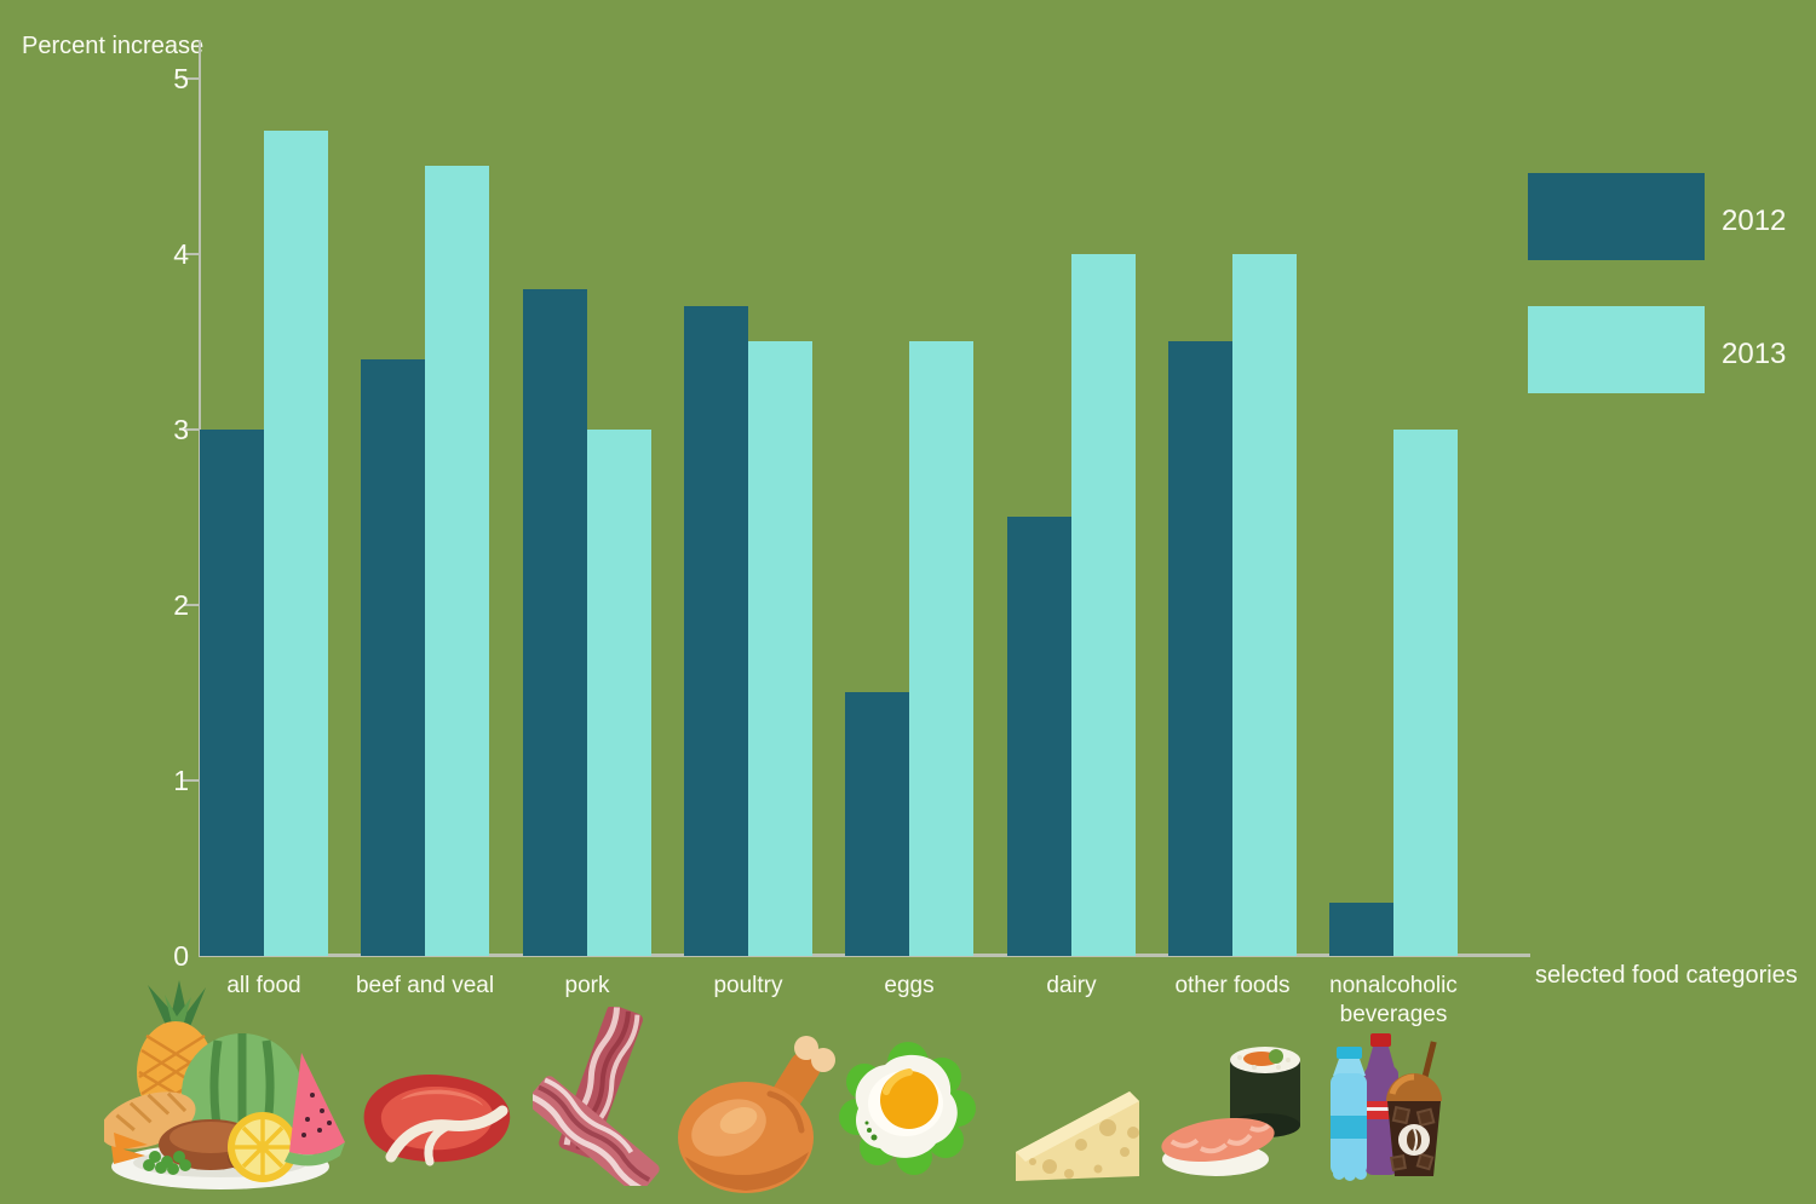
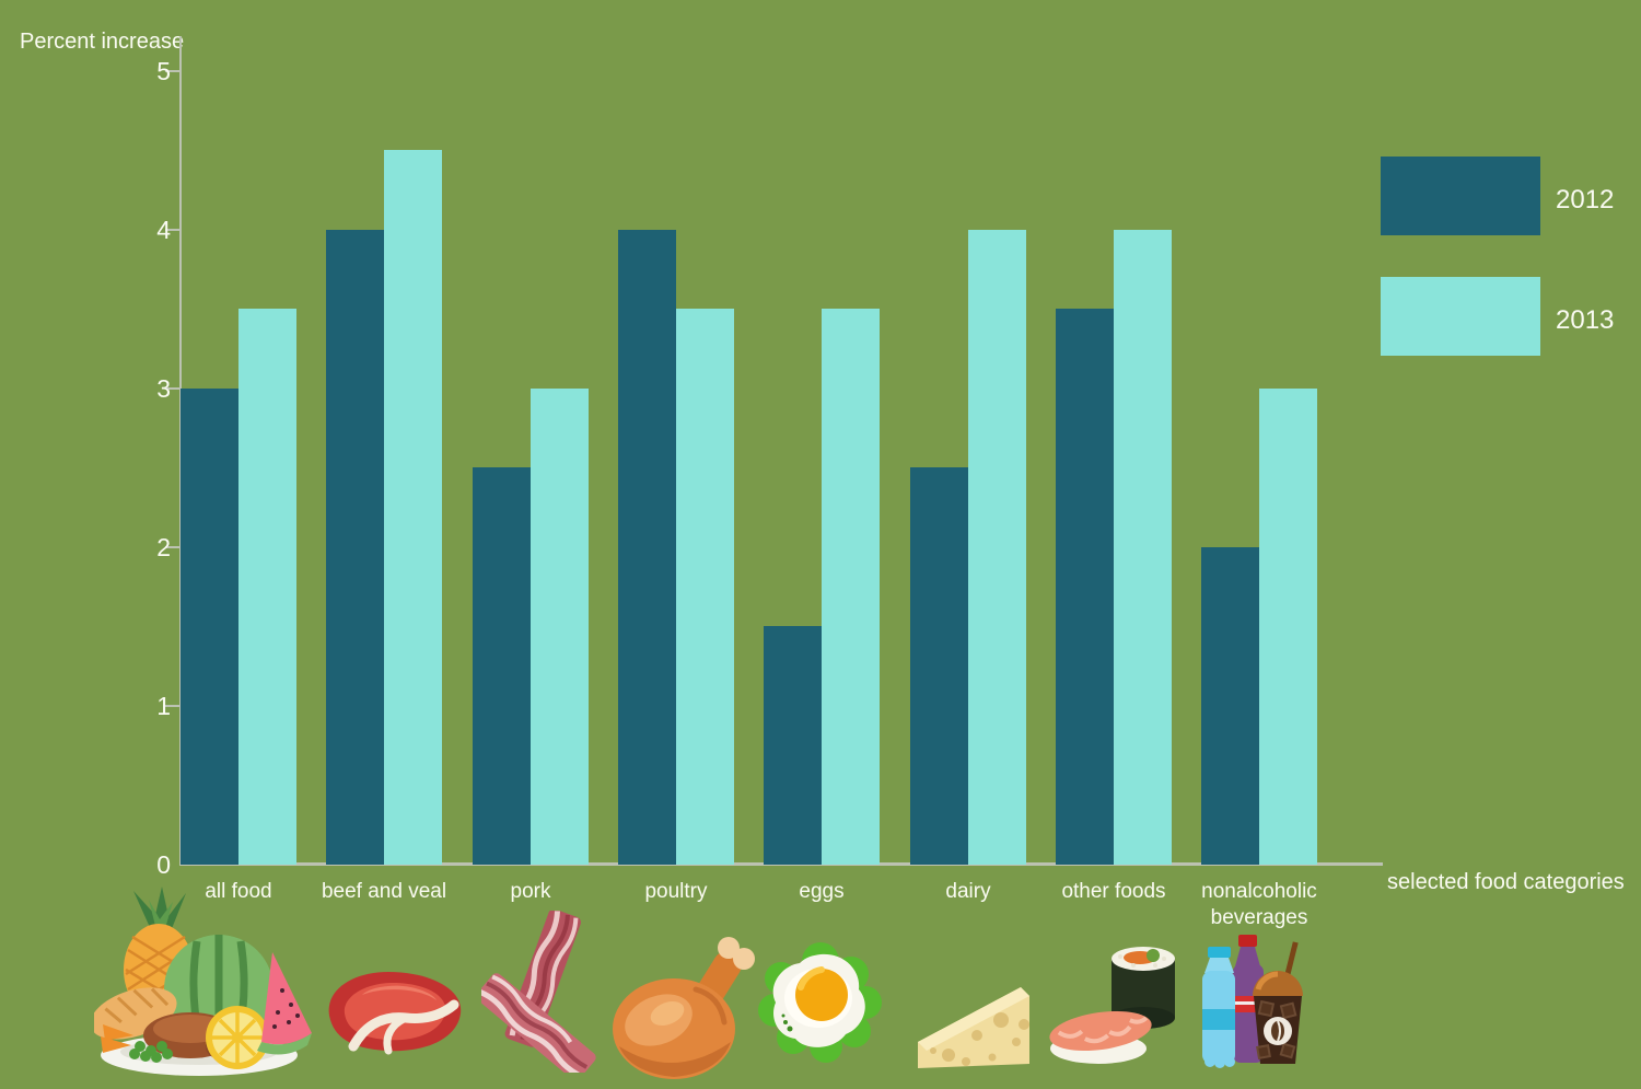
2013/all food: 4.7 -> 3.5
2012/beef and veal: 3.4 -> 4.0
2012/pork: 3.8 -> 2.5
2012/poultry: 3.7 -> 4.0
2012/nonalcoholic beverages: 0.3 -> 2.0
